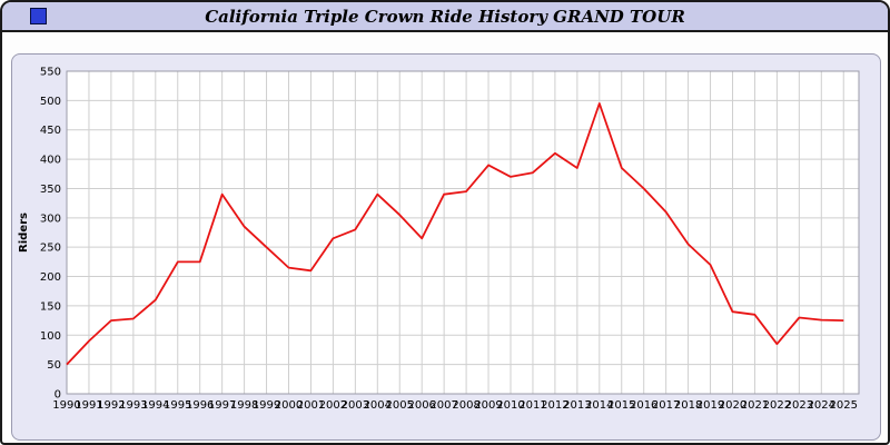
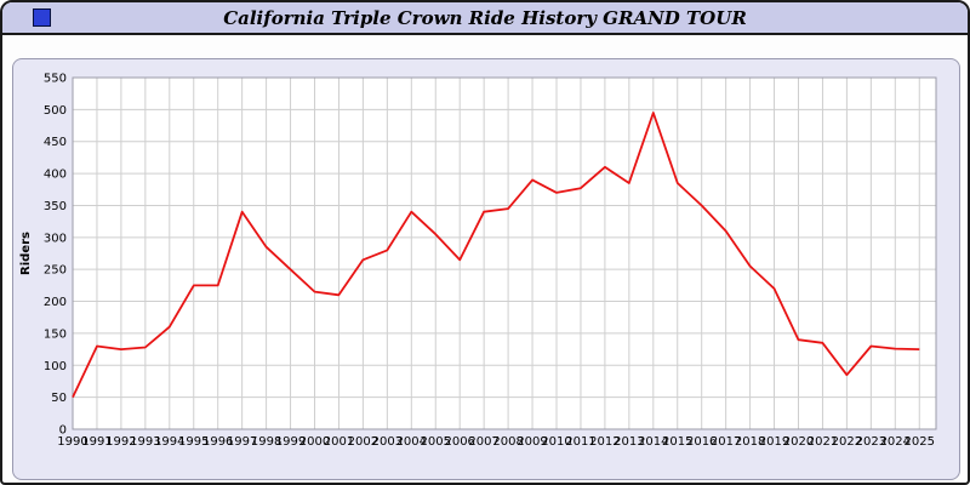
1991: 90 -> 130
